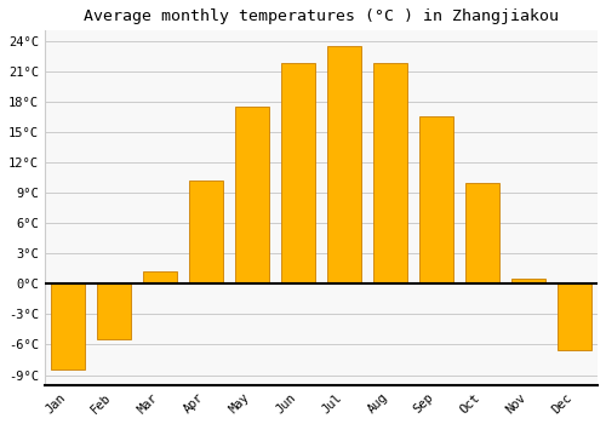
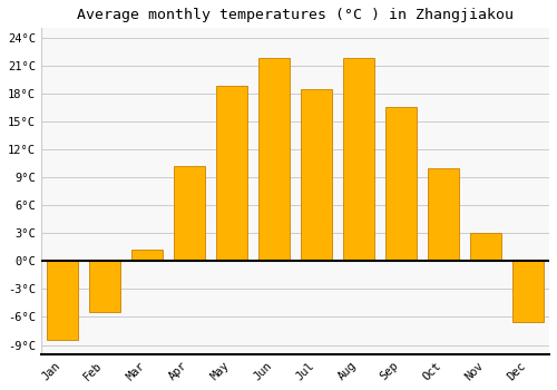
May: 17.5°C -> 18.8°C
Jul: 23.5°C -> 18.4°C
Nov: 0.5°C -> 3.0°C
